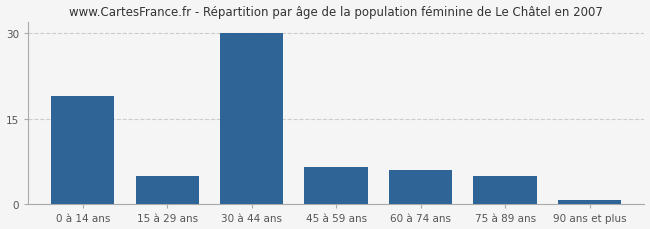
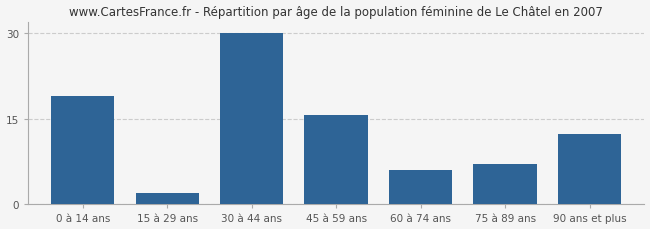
15 à 29 ans: 5.0 -> 2.0
45 à 59 ans: 6.5 -> 15.6
75 à 89 ans: 5.0 -> 7.0
90 ans et plus: 0.7 -> 12.4
